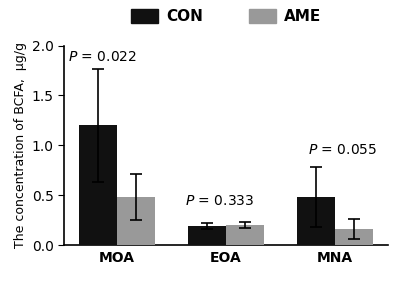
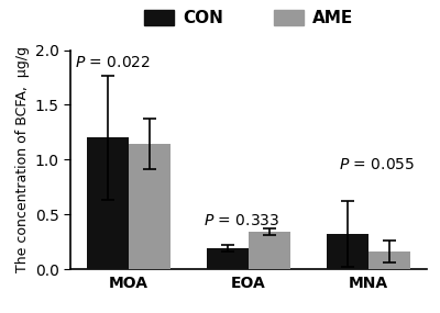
AME/MOA: 0.48 -> 1.14
AME/EOA: 0.20 -> 0.34
CON/MNA: 0.48 -> 0.32
